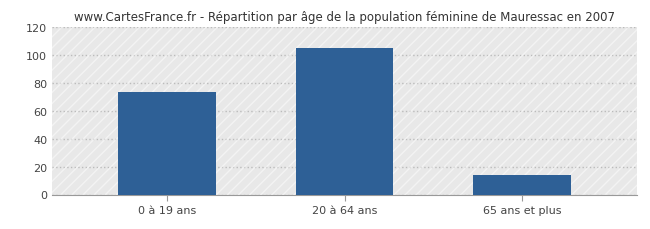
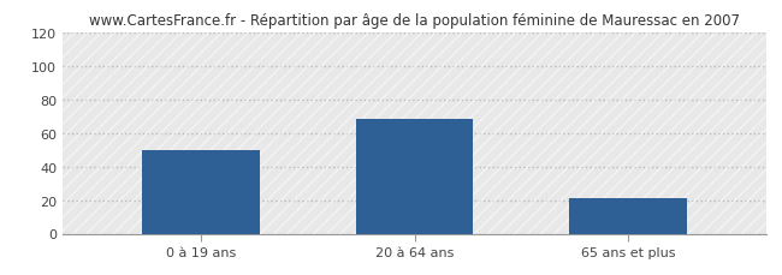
0 à 19 ans: 73 -> 50
20 à 64 ans: 105 -> 68
65 ans et plus: 14 -> 21
